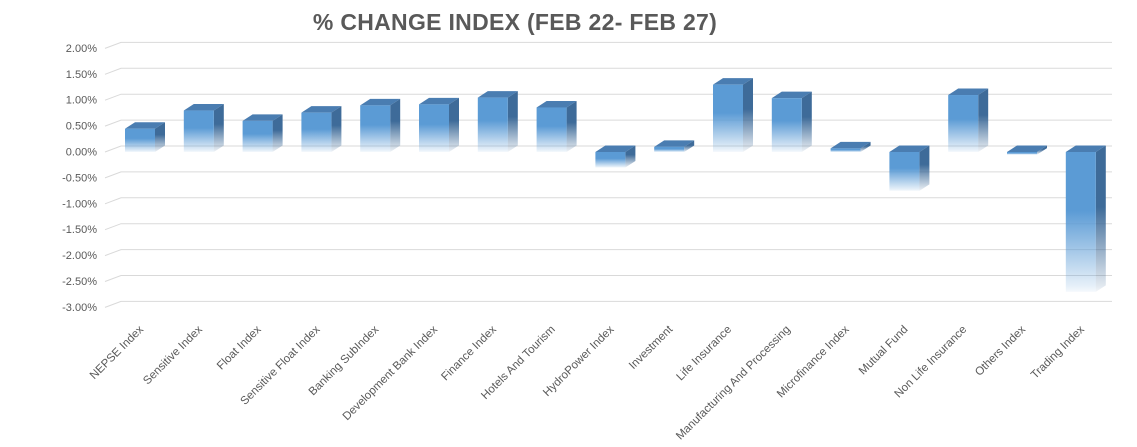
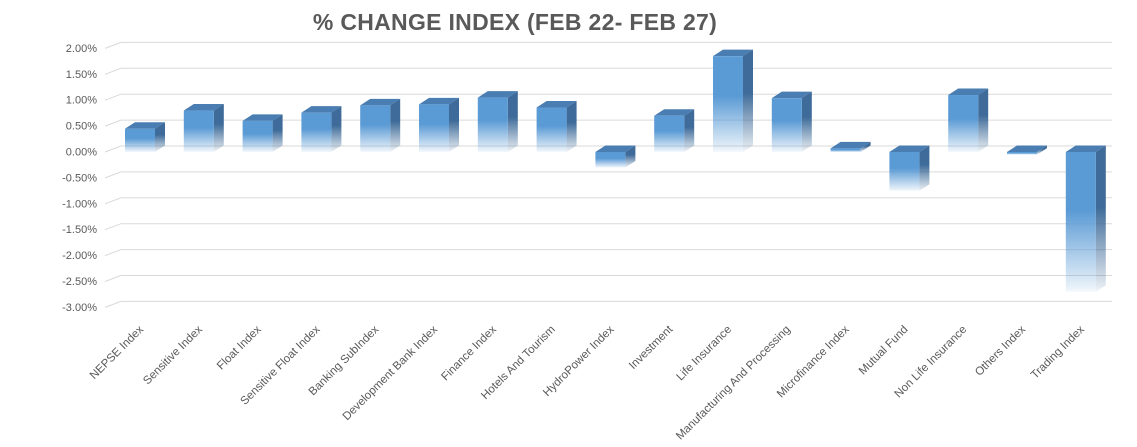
Investment: 0.1% -> 0.7%
Life Insurance: 1.3% -> 1.9%
